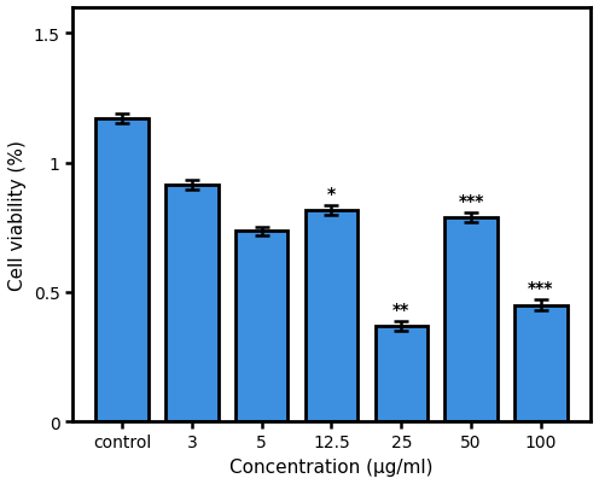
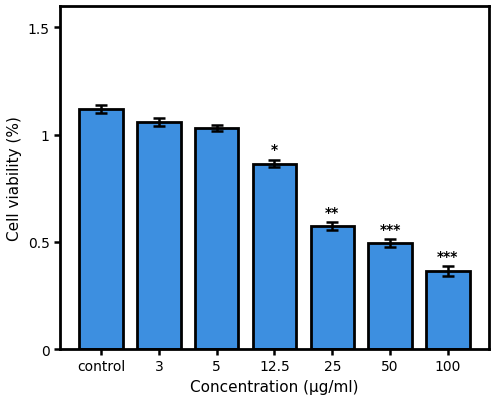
control: 1.170 -> 1.120
3: 0.915 -> 1.060
5: 0.735 -> 1.030
12.5: 0.815 -> 0.865
25: 0.370 -> 0.575
50: 0.790 -> 0.495
100: 0.450 -> 0.365
